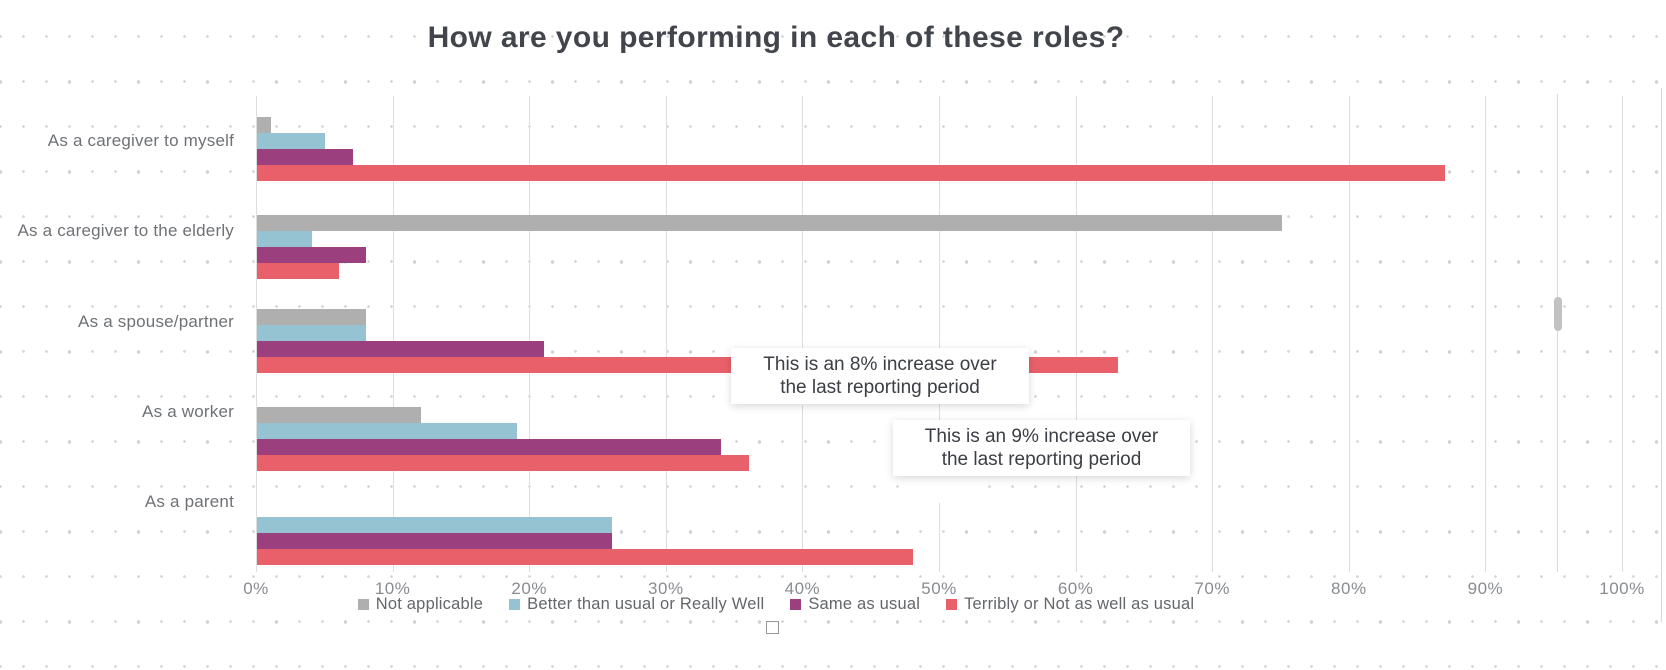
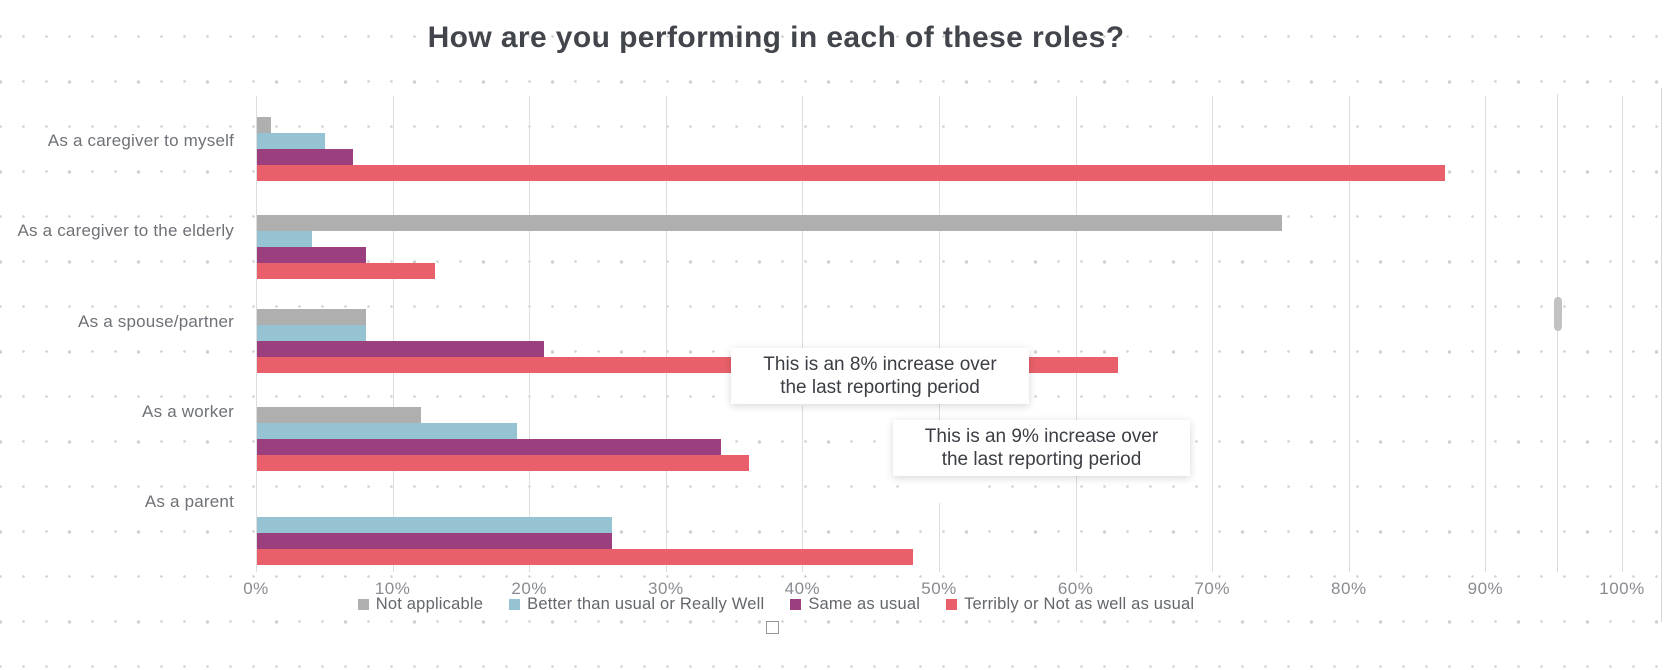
Terribly or Not as well as usual/As a caregiver to the elderly: 6% -> 13%
